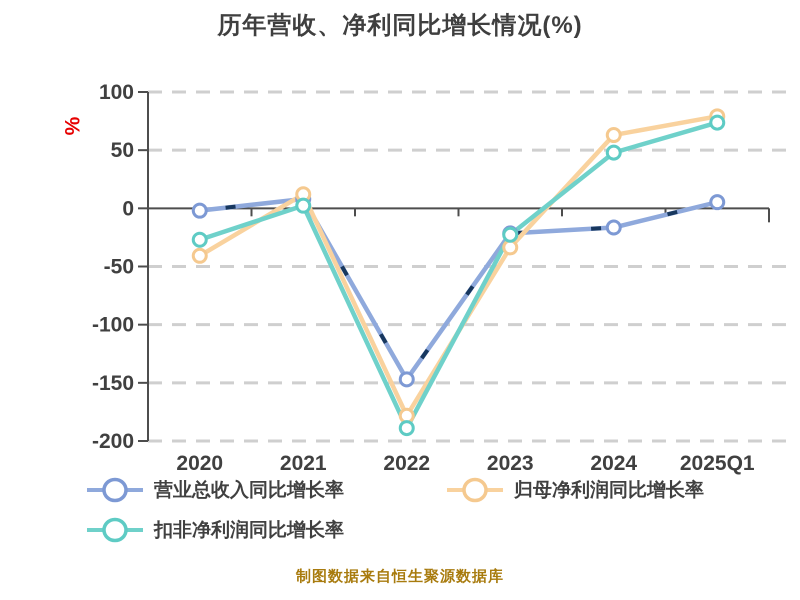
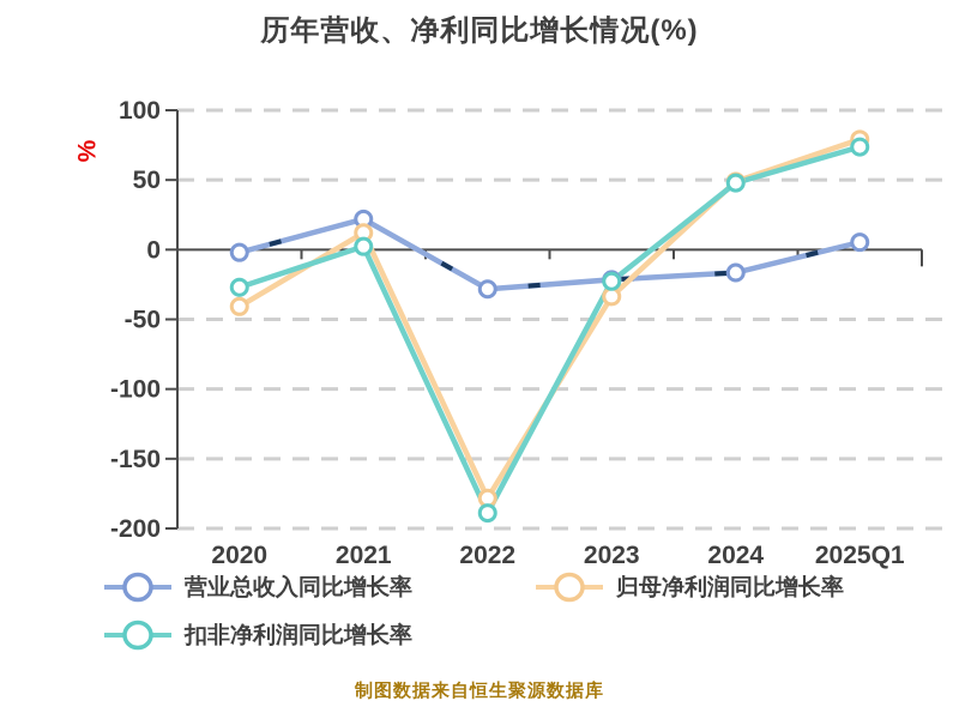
营业总收入同比增长率/2021: 8 -> 22
营业总收入同比增长率/2022: -147 -> -28
归母净利润同比增长率/2024: 63 -> 49
